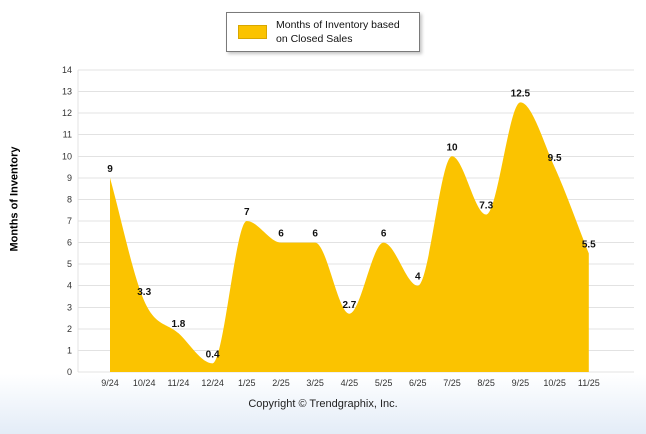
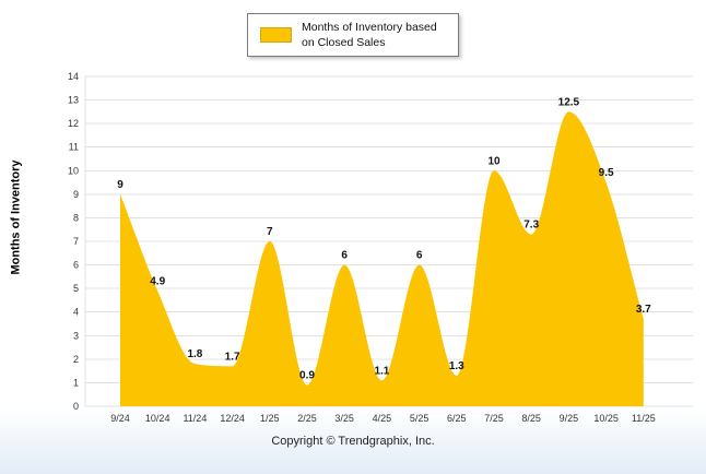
10/24: 3.3 -> 4.9
12/24: 0.4 -> 1.7
2/25: 6 -> 0.9
4/25: 2.7 -> 1.1
6/25: 4 -> 1.3
11/25: 5.5 -> 3.7
